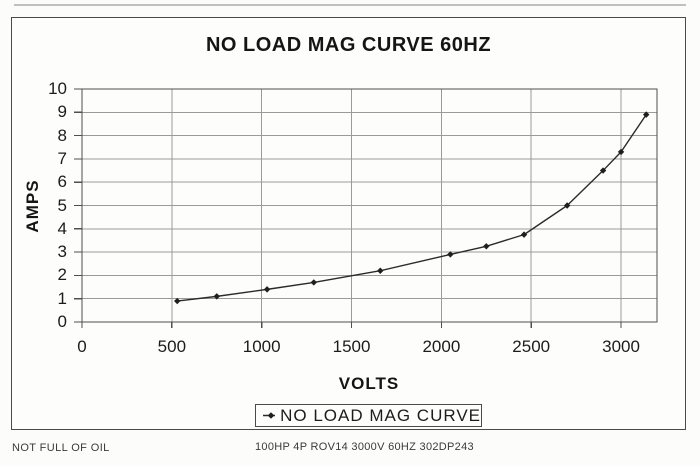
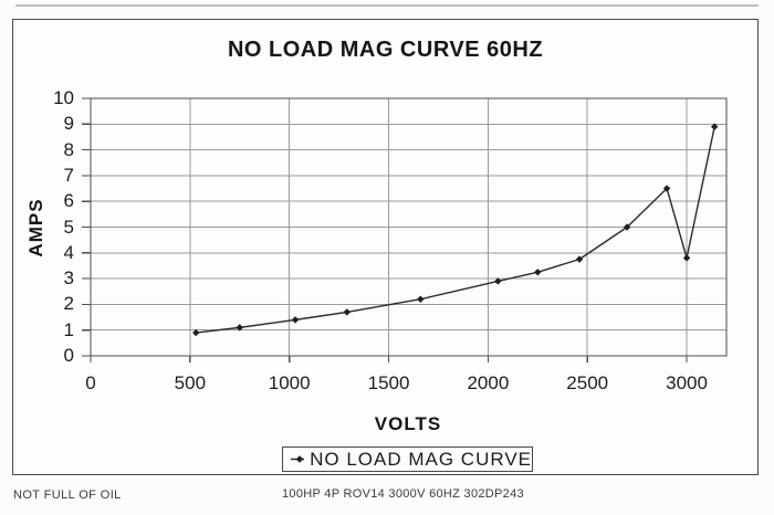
3000: 7.3 -> 3.8
